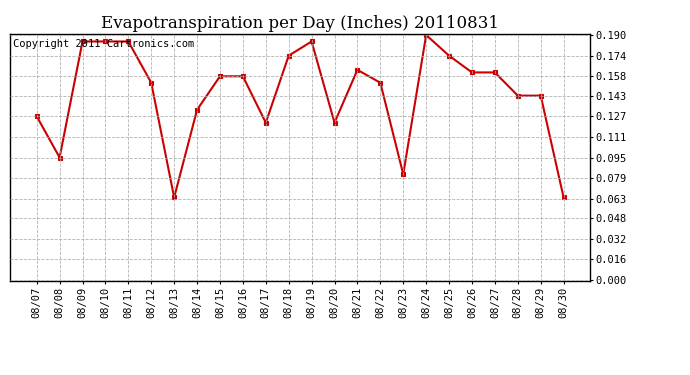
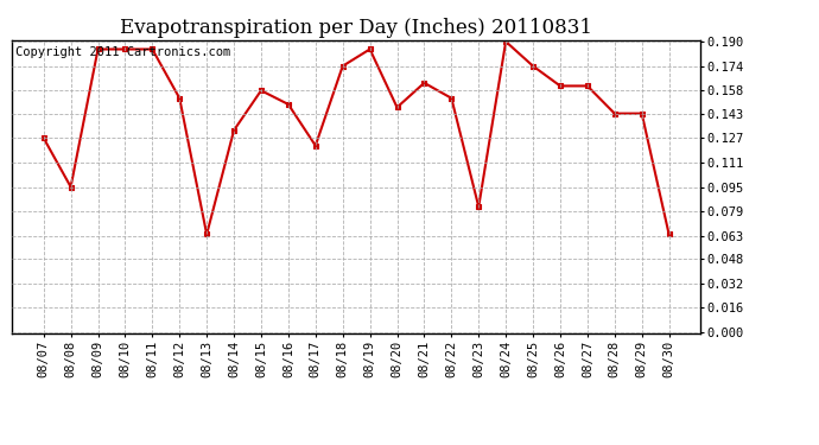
08/16: 0.158 -> 0.149
08/20: 0.122 -> 0.147
